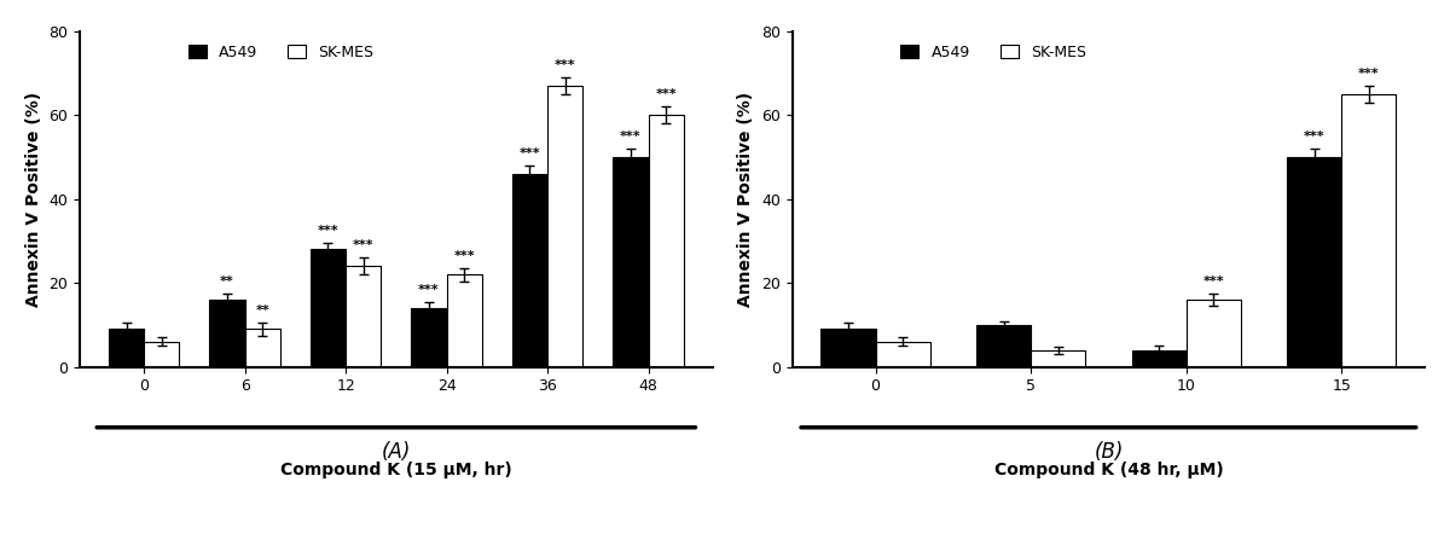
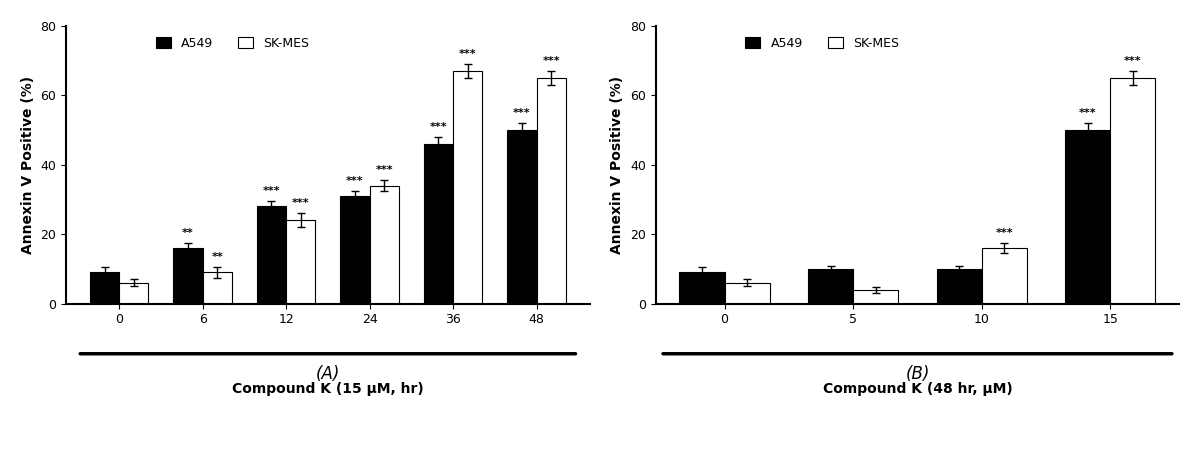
A549/24: 14 -> 31
SK-MES/24: 22 -> 34
SK-MES/48: 60 -> 65
A549/10: 4 -> 10
